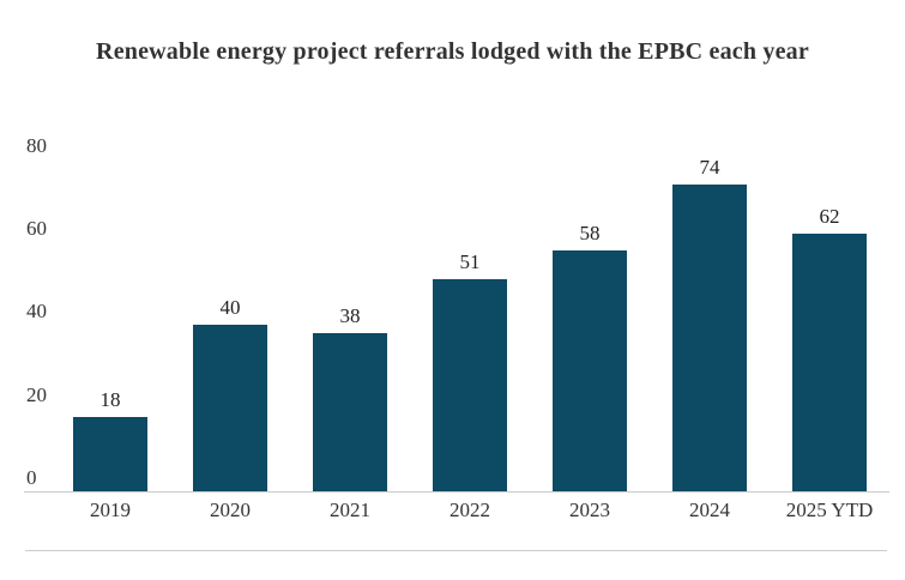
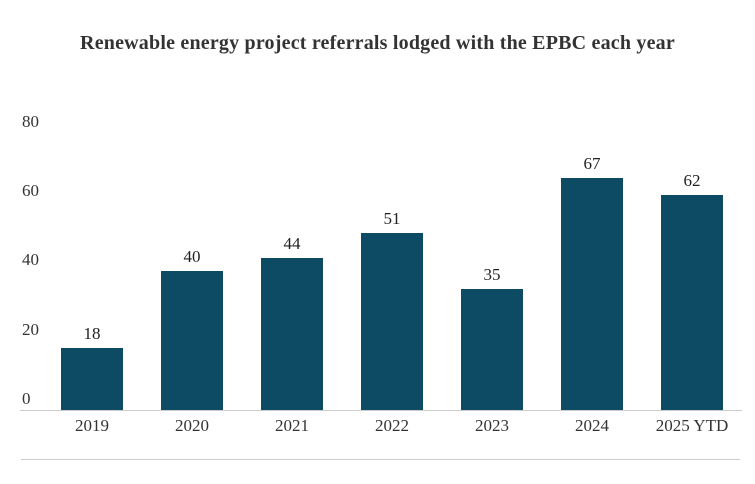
2021: 38 -> 44
2023: 58 -> 35
2024: 74 -> 67
